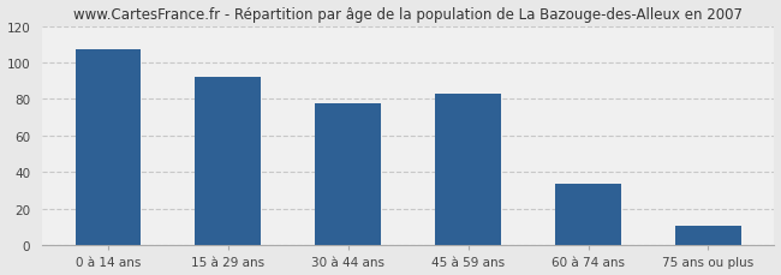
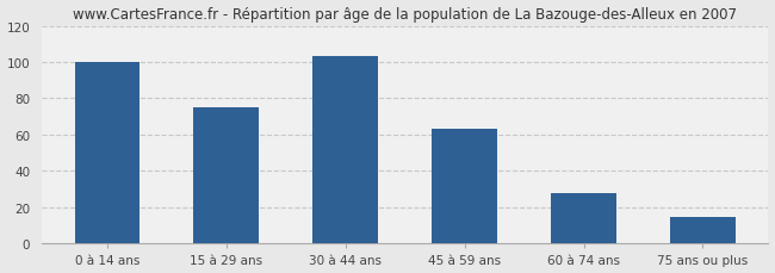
0 à 14 ans: 107 -> 100
15 à 29 ans: 92 -> 75
30 à 44 ans: 78 -> 103
45 à 59 ans: 83 -> 63
60 à 74 ans: 34 -> 28
75 ans ou plus: 11 -> 15
